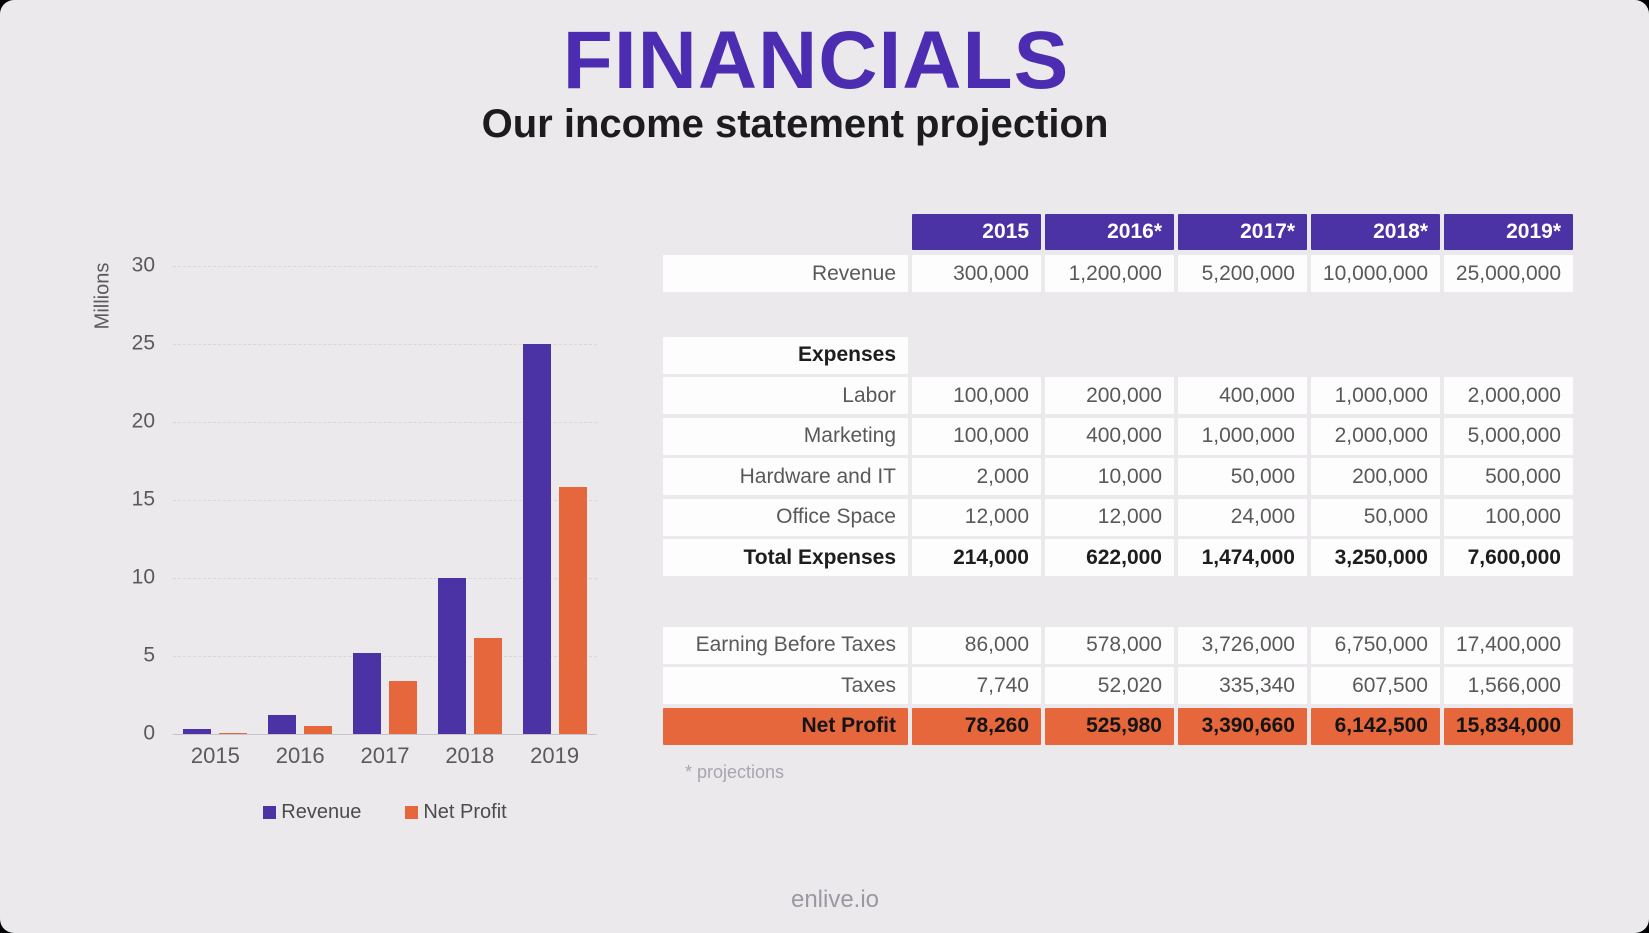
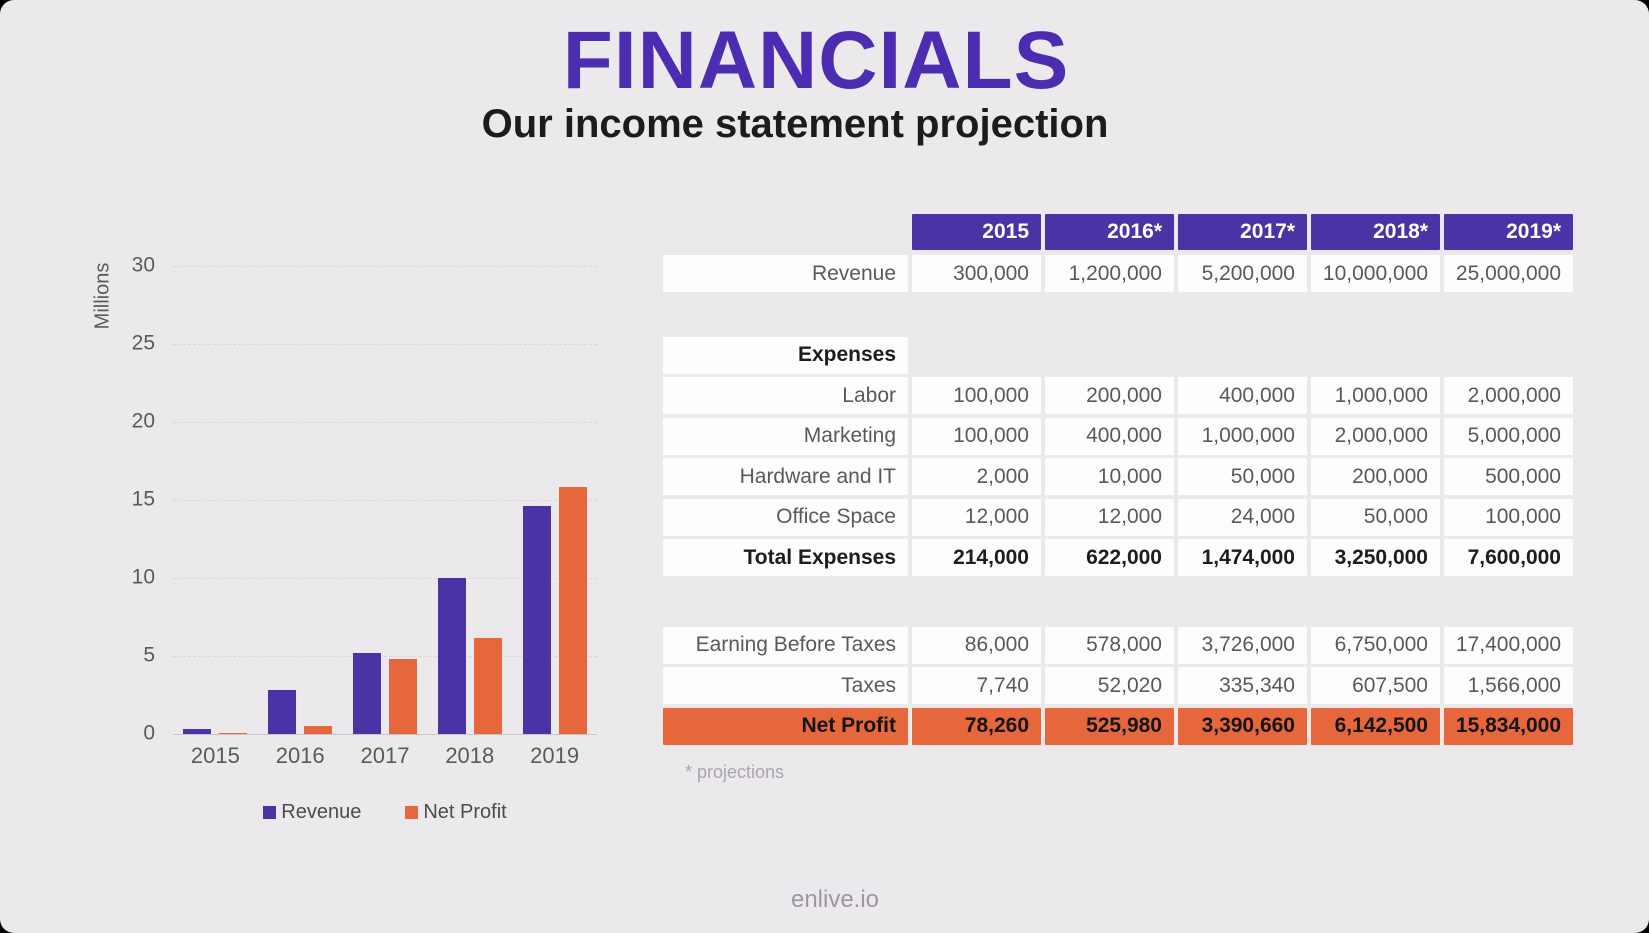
Revenue/2016: 1.2 -> 2.8
Net Profit/2017: 3.4 -> 4.8
Revenue/2019: 25.0 -> 14.6
